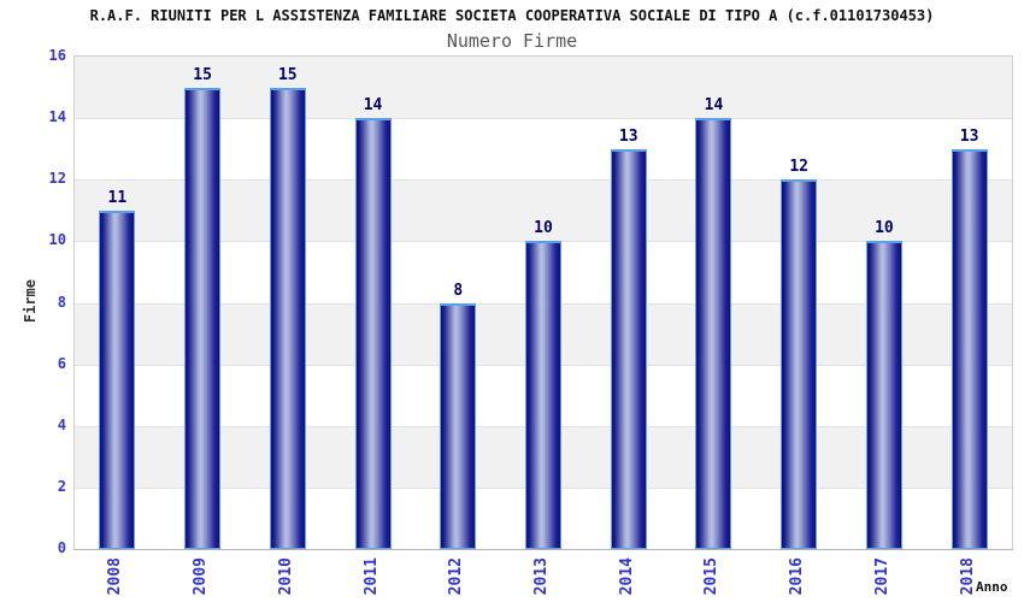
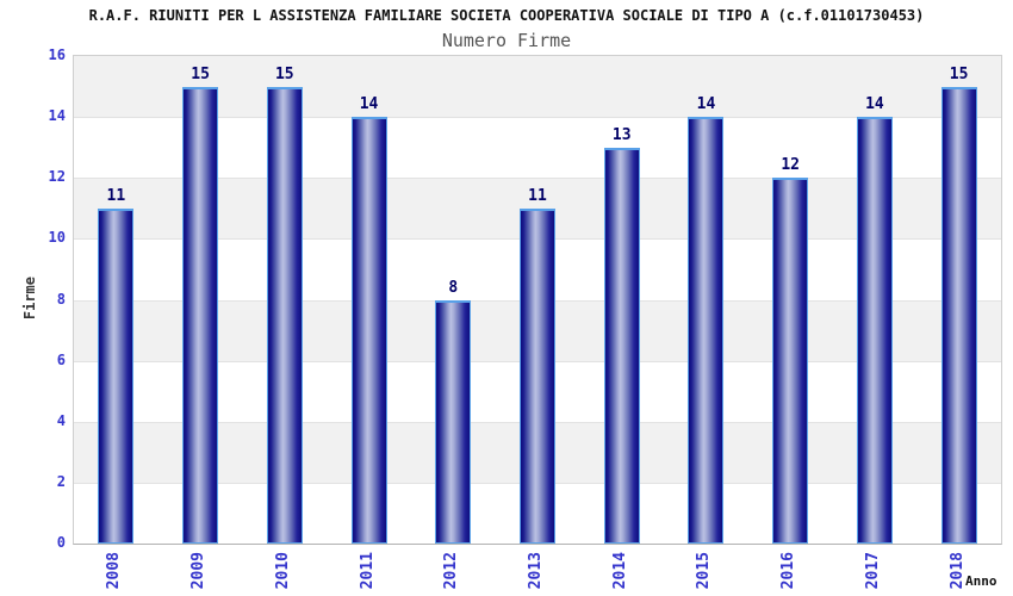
2013: 10 -> 11
2017: 10 -> 14
2018: 13 -> 15
